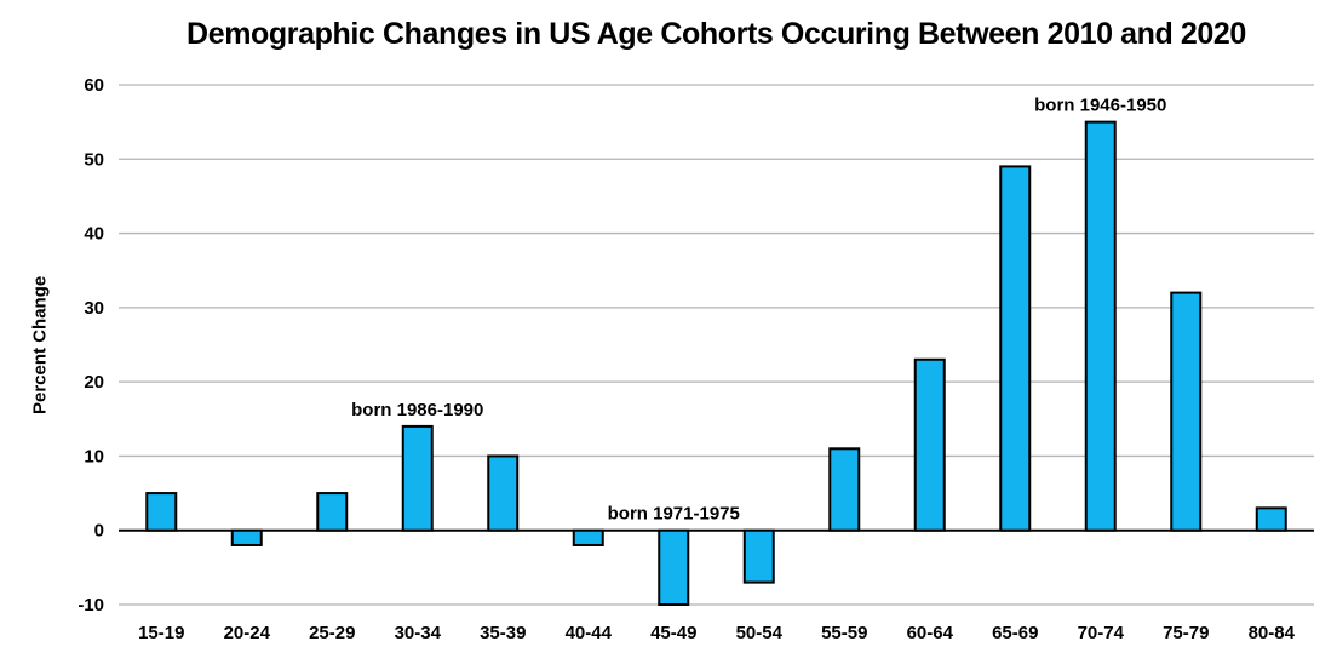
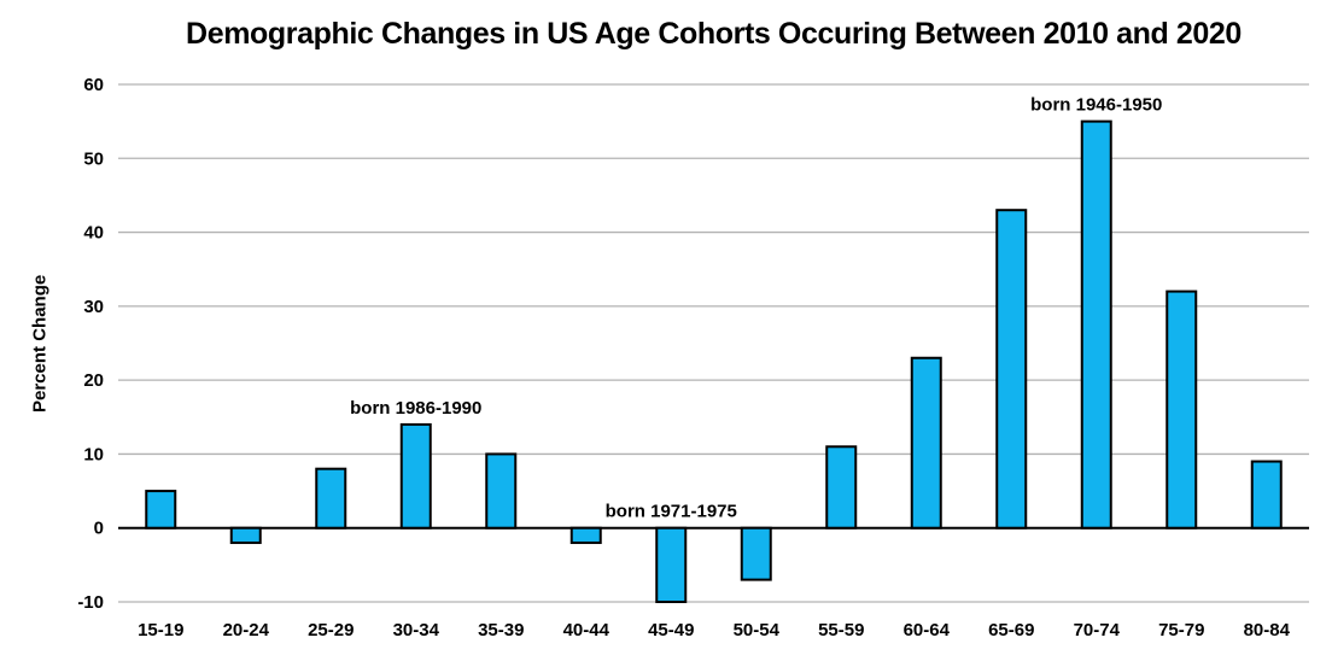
25-29: 5 -> 8
65-69: 49 -> 43
80-84: 3 -> 9
